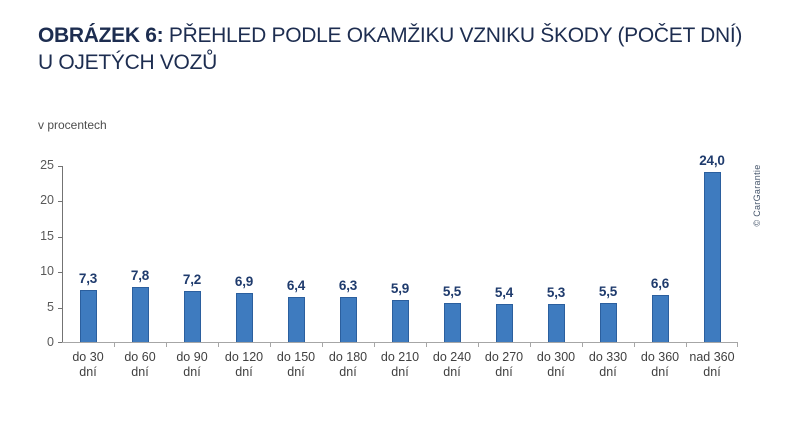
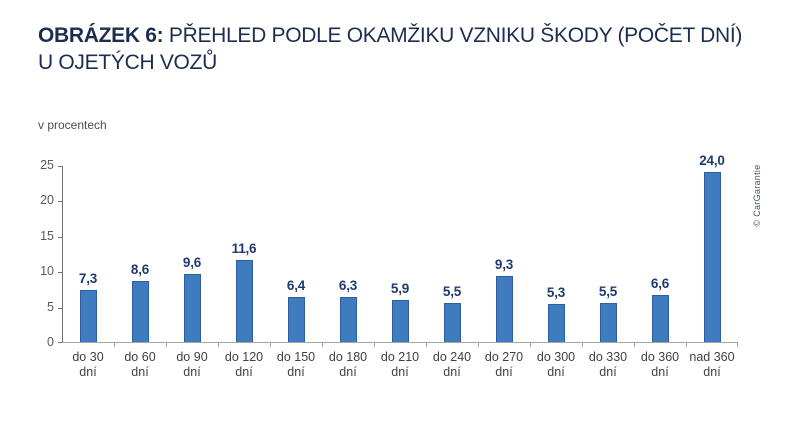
do 60 dní: 7,8 -> 8,6
do 90 dní: 7,2 -> 9,6
do 120 dní: 6,9 -> 11,6
do 270 dní: 5,4 -> 9,3
